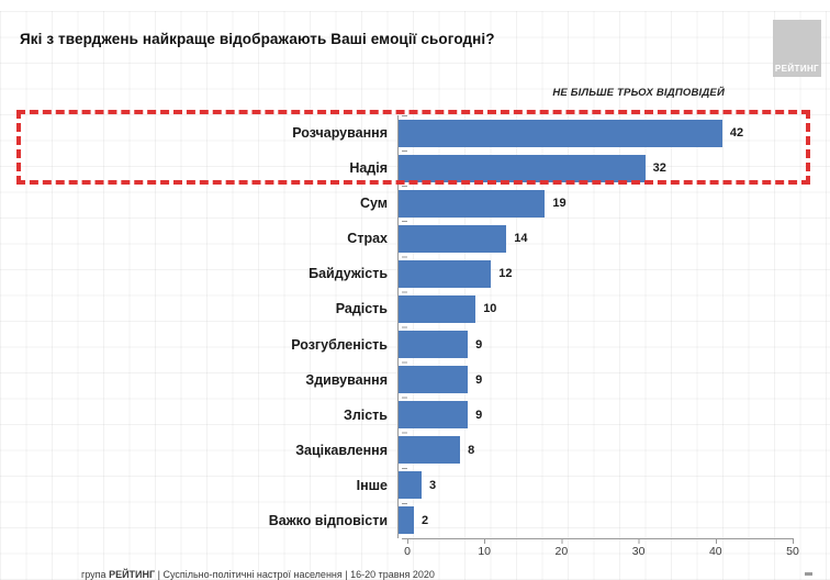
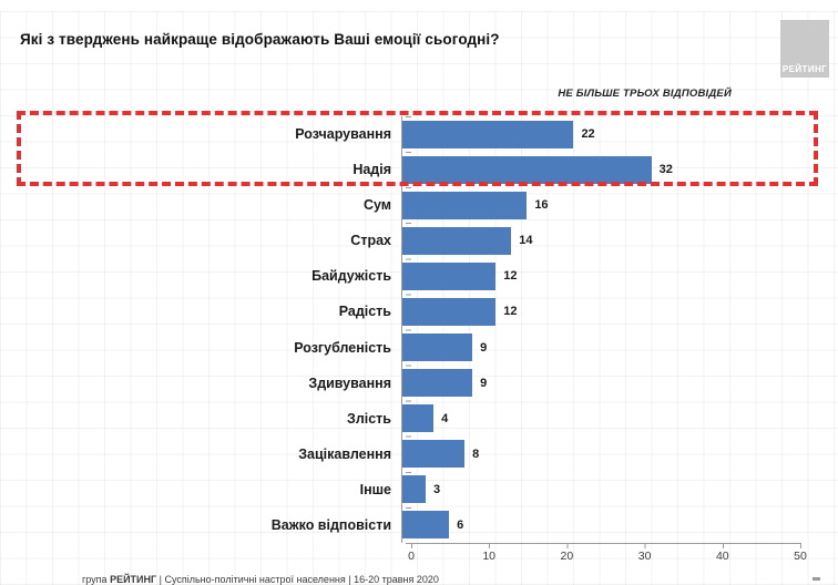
Розчарування: 42 -> 22
Сум: 19 -> 16
Радість: 10 -> 12
Злість: 9 -> 4
Важко відповісти: 2 -> 6
